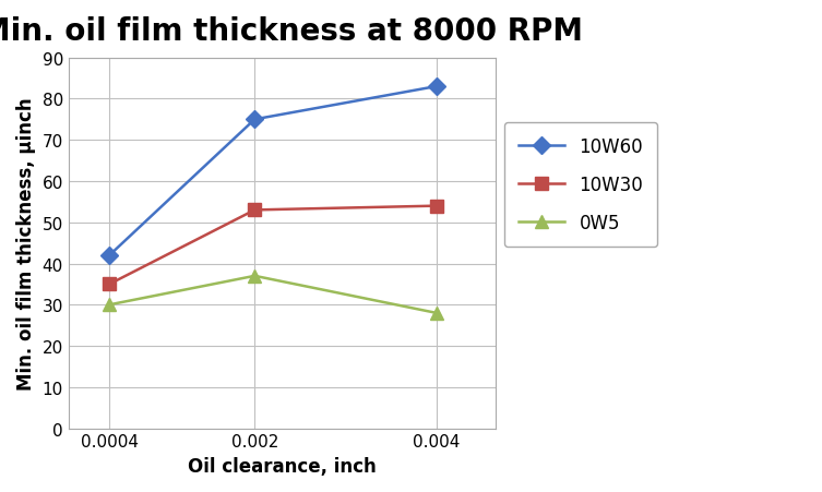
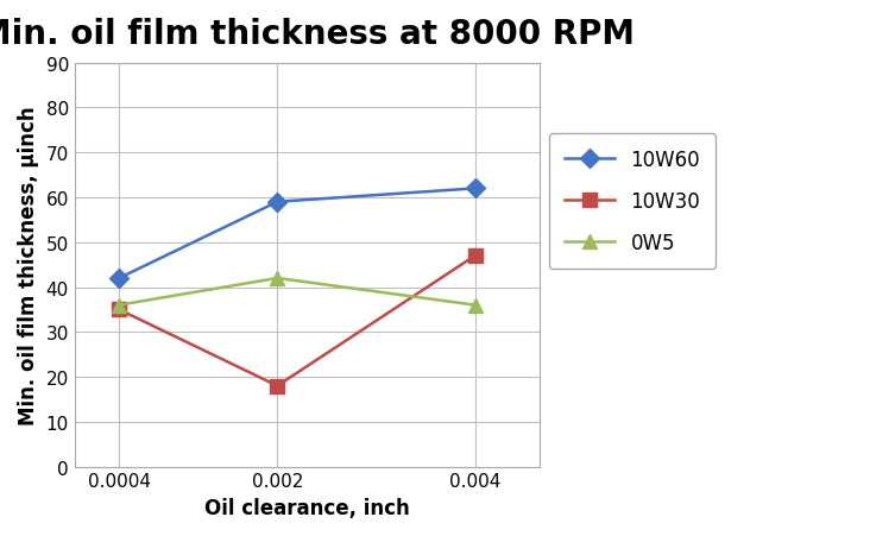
0W5/0.0004: 30 -> 36
10W60/0.002: 75 -> 59
10W30/0.002: 53 -> 18
0W5/0.002: 37 -> 42
10W60/0.004: 83 -> 62
10W30/0.004: 54 -> 47
0W5/0.004: 28 -> 36
